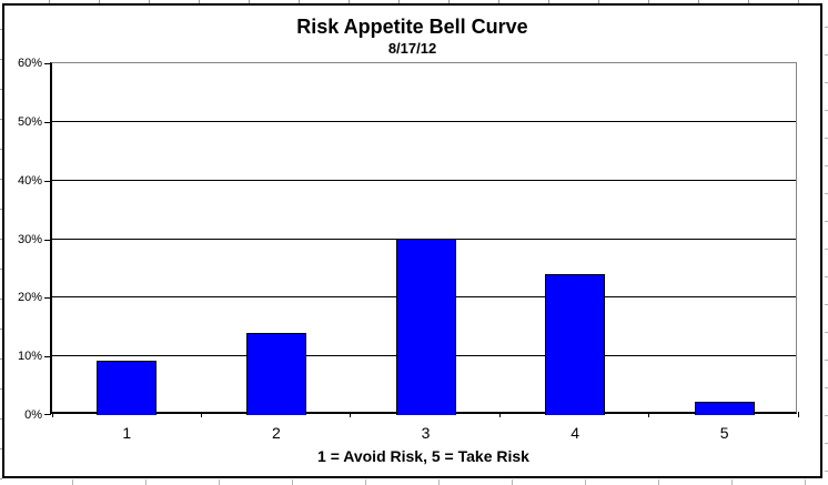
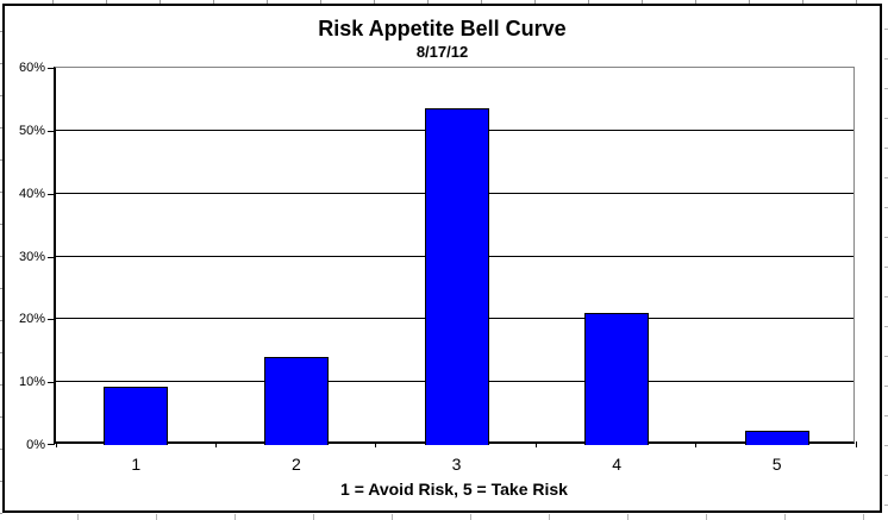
3: 30% -> 54%
4: 24% -> 21%
